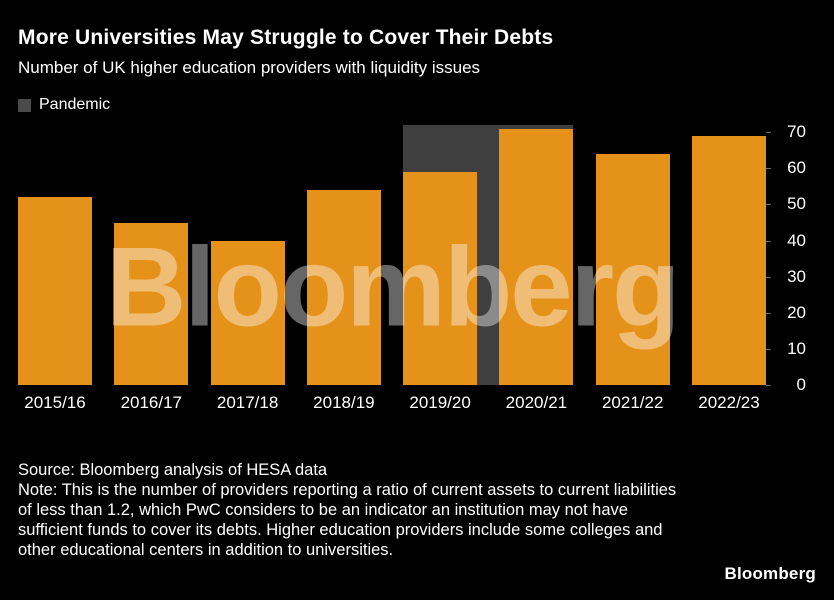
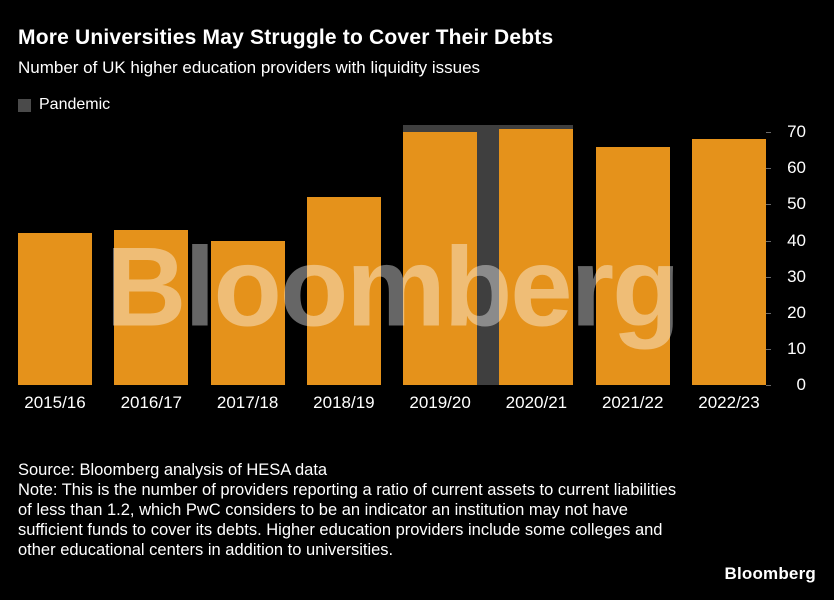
2015/16: 52 -> 42
2016/17: 45 -> 43
2018/19: 54 -> 52
2019/20: 59 -> 70
2021/22: 64 -> 66
2022/23: 69 -> 68
